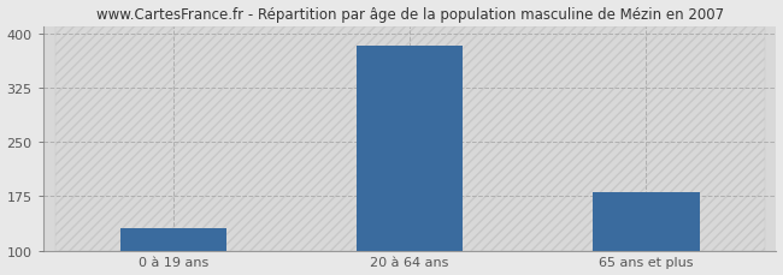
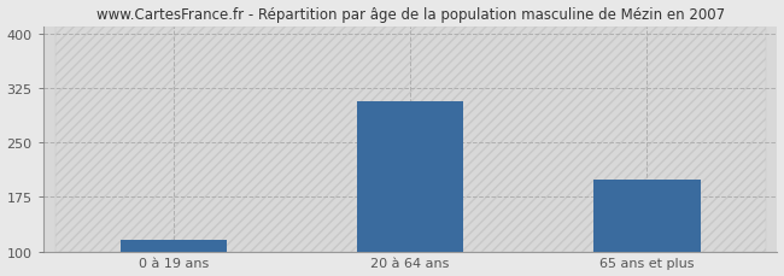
0 à 19 ans: 130 -> 116
20 à 64 ans: 383 -> 306
65 ans et plus: 181 -> 198
